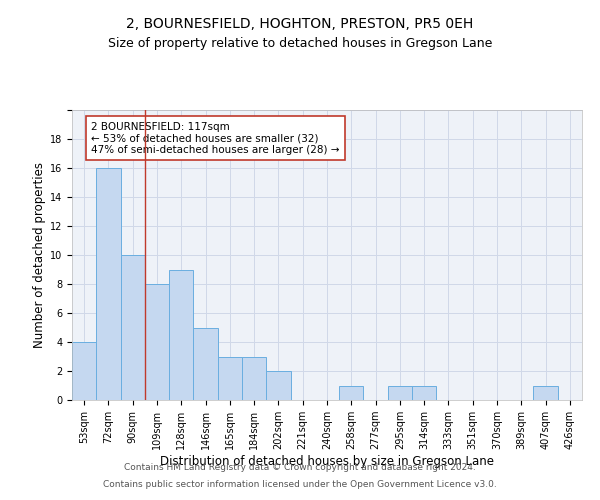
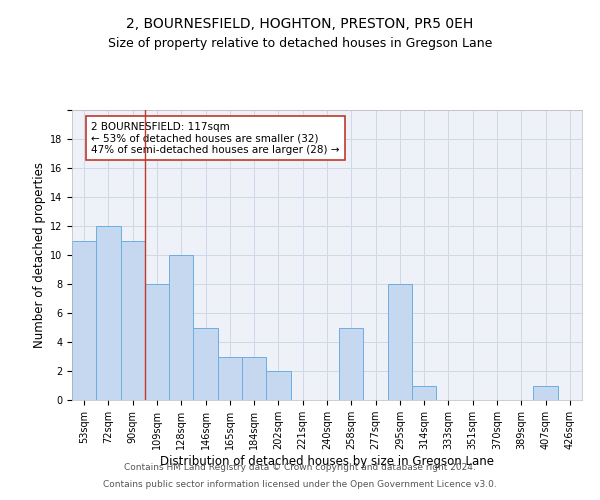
53sqm: 4 -> 11
72sqm: 16 -> 12
90sqm: 10 -> 11
128sqm: 9 -> 10
258sqm: 1 -> 5
295sqm: 1 -> 8
